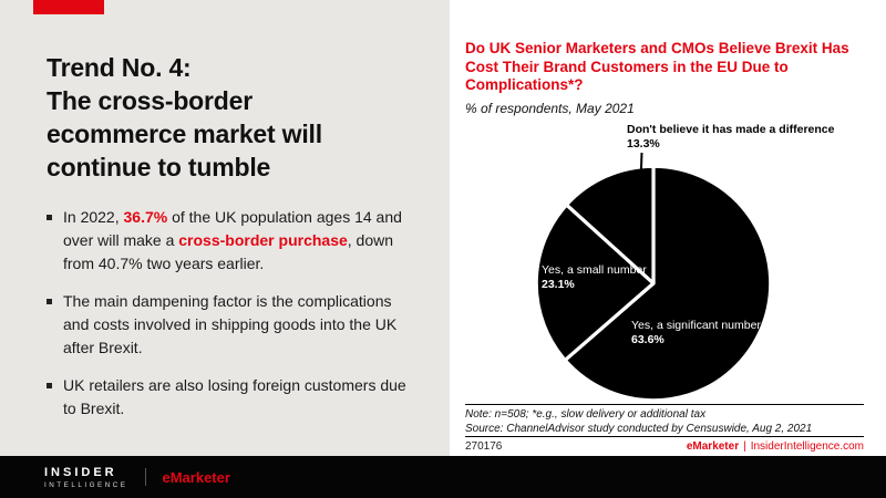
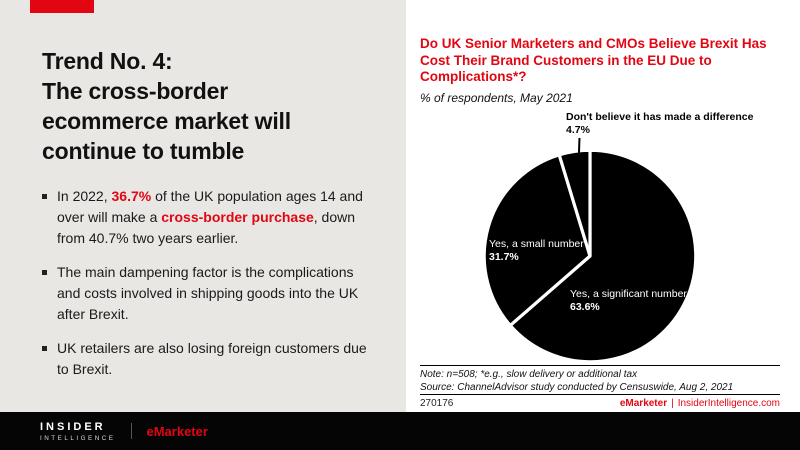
Yes, a small number: 23.1% -> 31.7%
Don't believe it has made a difference: 13.3% -> 4.7%
